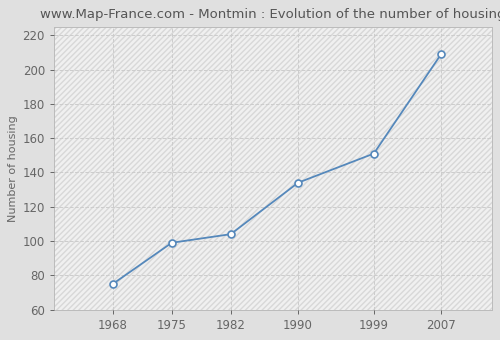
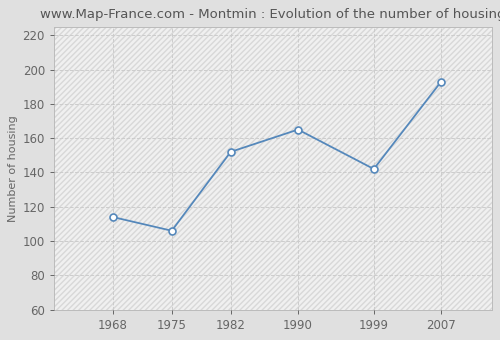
1968: 75 -> 114
1975: 99 -> 106
1982: 104 -> 152
1990: 134 -> 165
1999: 151 -> 142
2007: 209 -> 193
